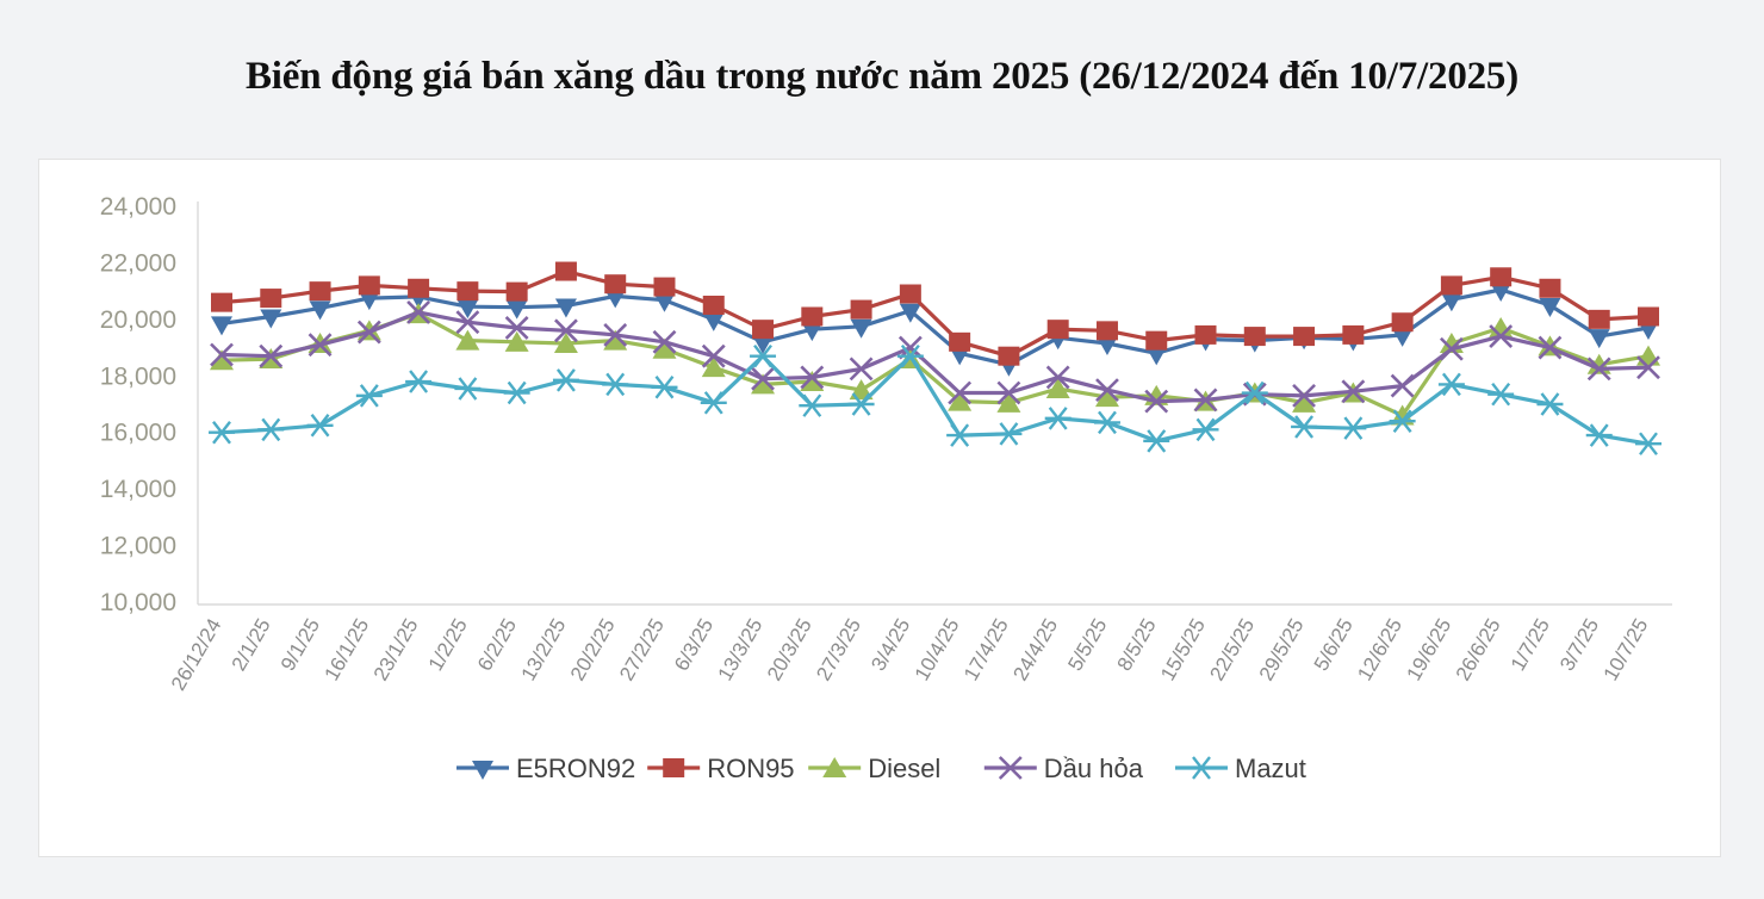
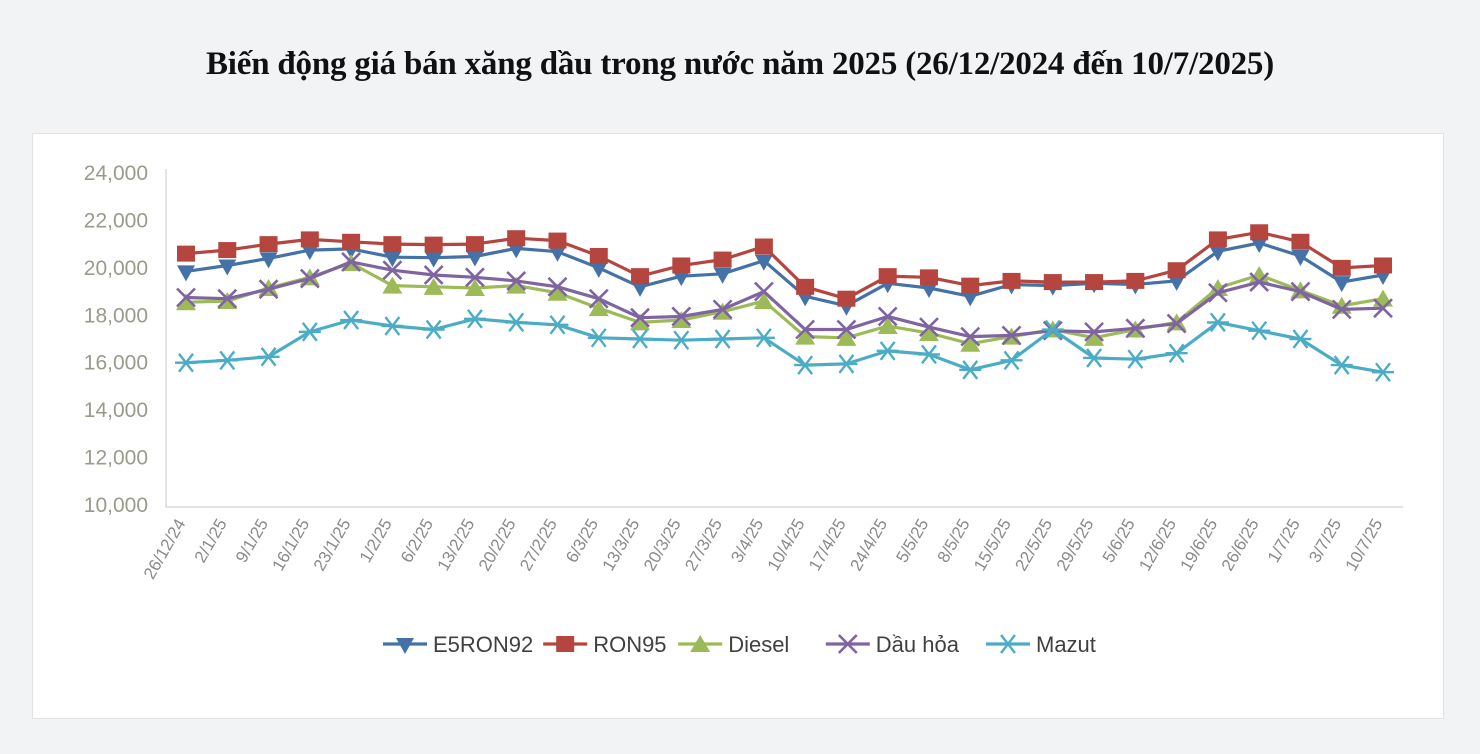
RON95/13/2/25: 21700 -> 21000
Mazut/13/3/25: 18700 -> 17000
Diesel/27/3/25: 17500 -> 18200
Mazut/3/4/25: 18700 -> 17000
Diesel/8/5/25: 17300 -> 16800
Diesel/12/6/25: 16600 -> 17700
